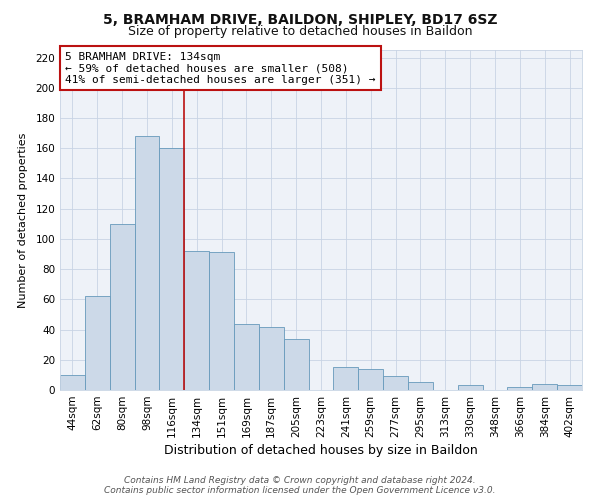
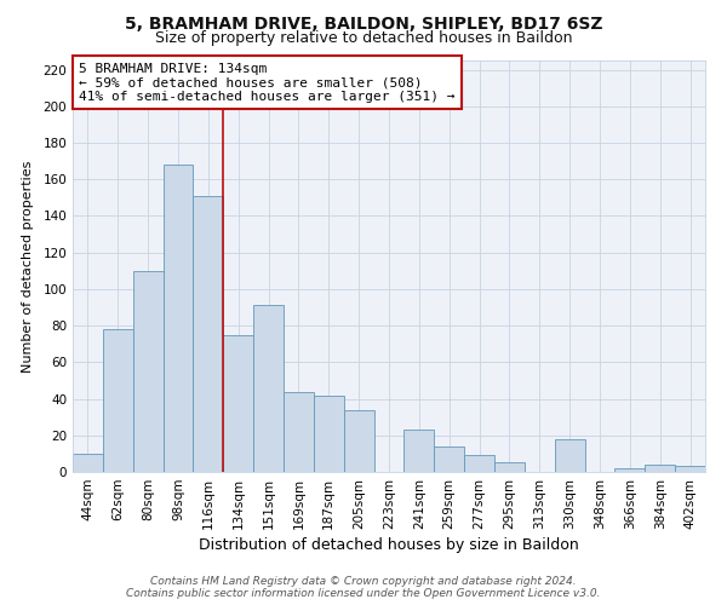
62sqm: 62 -> 78
116sqm: 160 -> 151
134sqm: 92 -> 75
241sqm: 15 -> 23
330sqm: 3 -> 18
